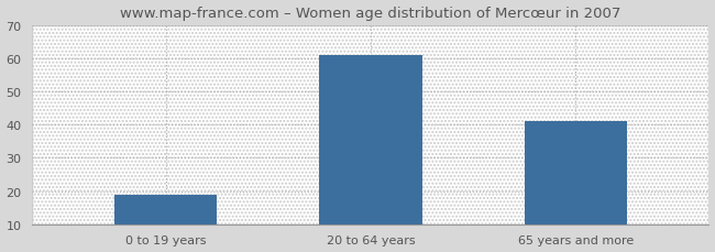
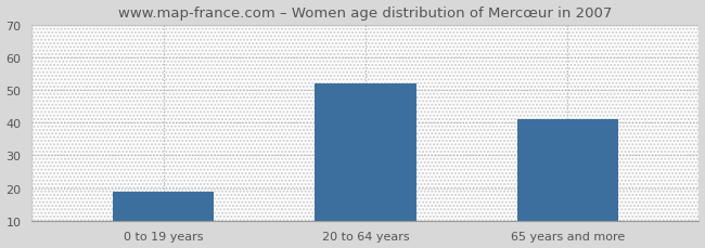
20 to 64 years: 61 -> 52
